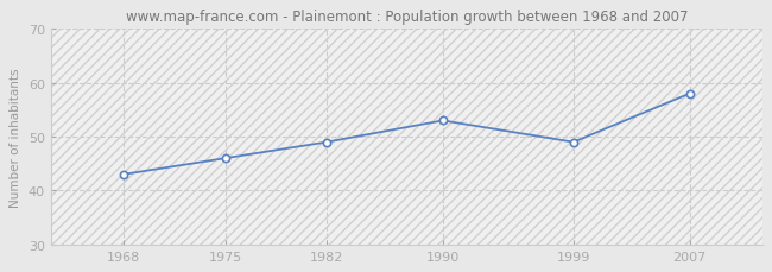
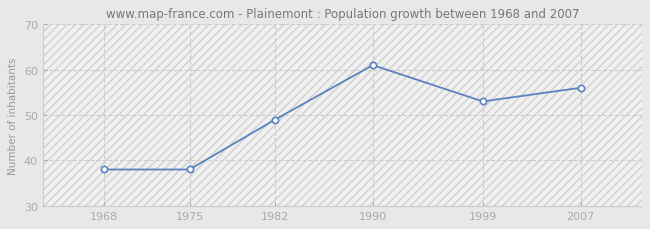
1968: 43 -> 38
1975: 46 -> 38
1990: 53 -> 61
1999: 49 -> 53
2007: 58 -> 56
